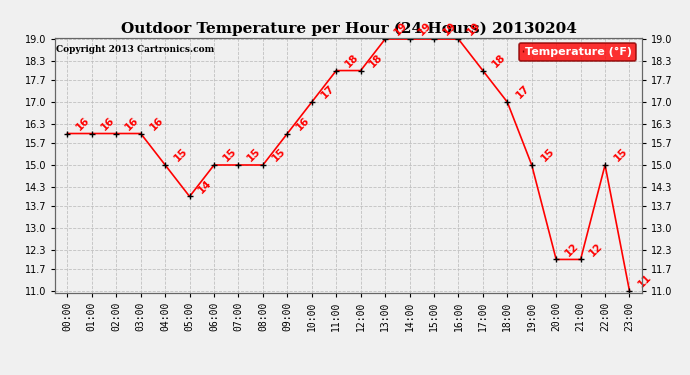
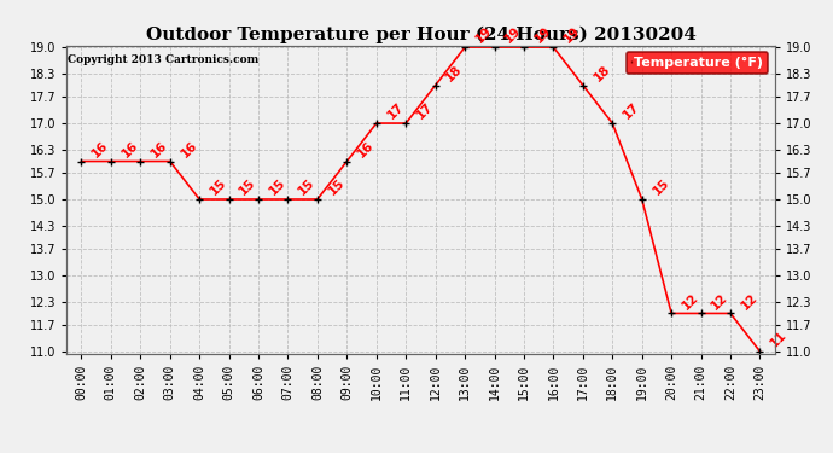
05:00: 14 -> 15
11:00: 18 -> 17
22:00: 15 -> 12
